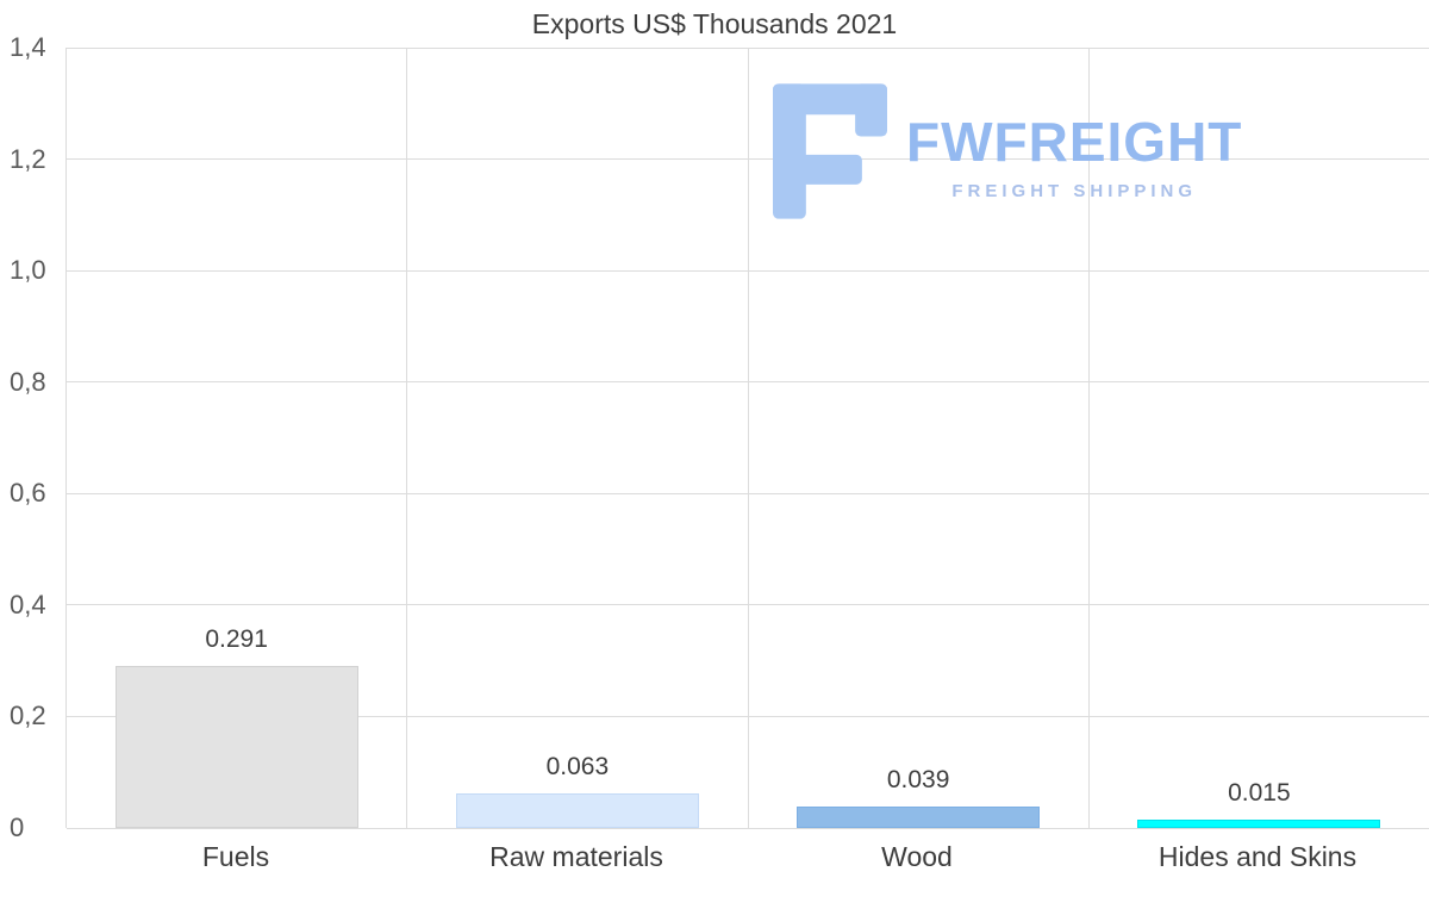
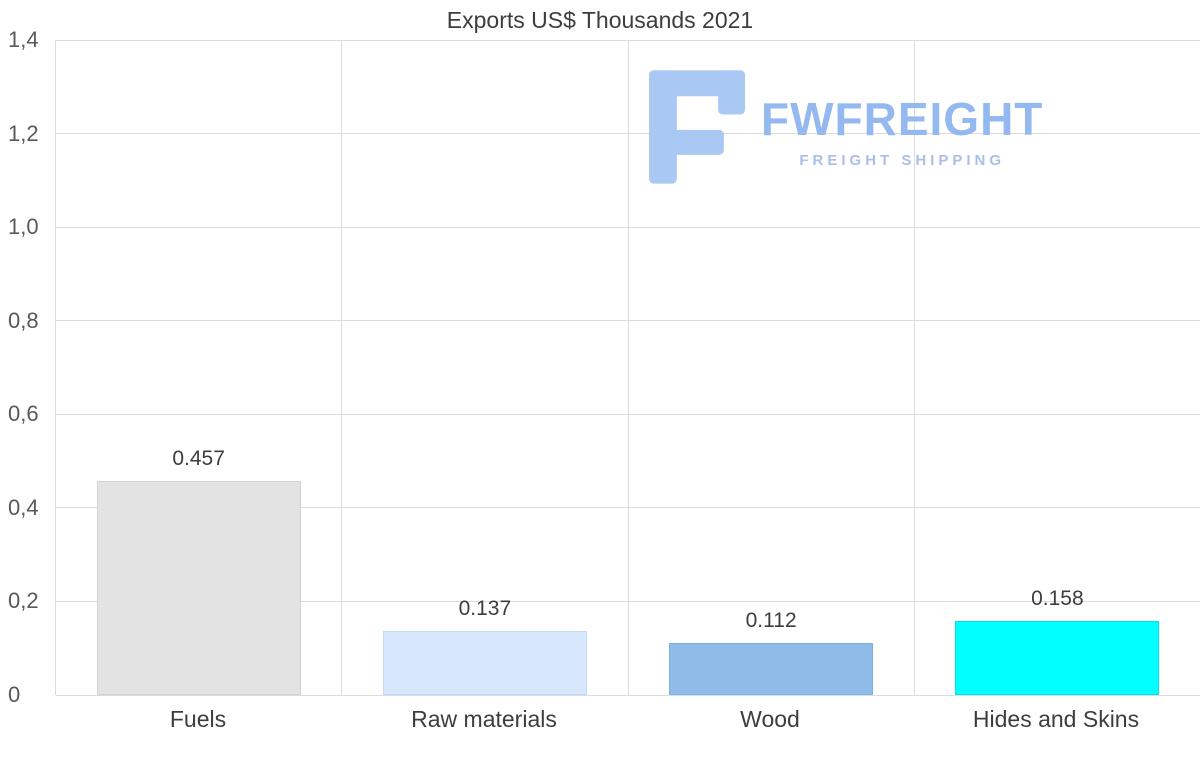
Fuels: 0.291 -> 0.457
Raw materials: 0.063 -> 0.137
Wood: 0.039 -> 0.112
Hides and Skins: 0.015 -> 0.158
